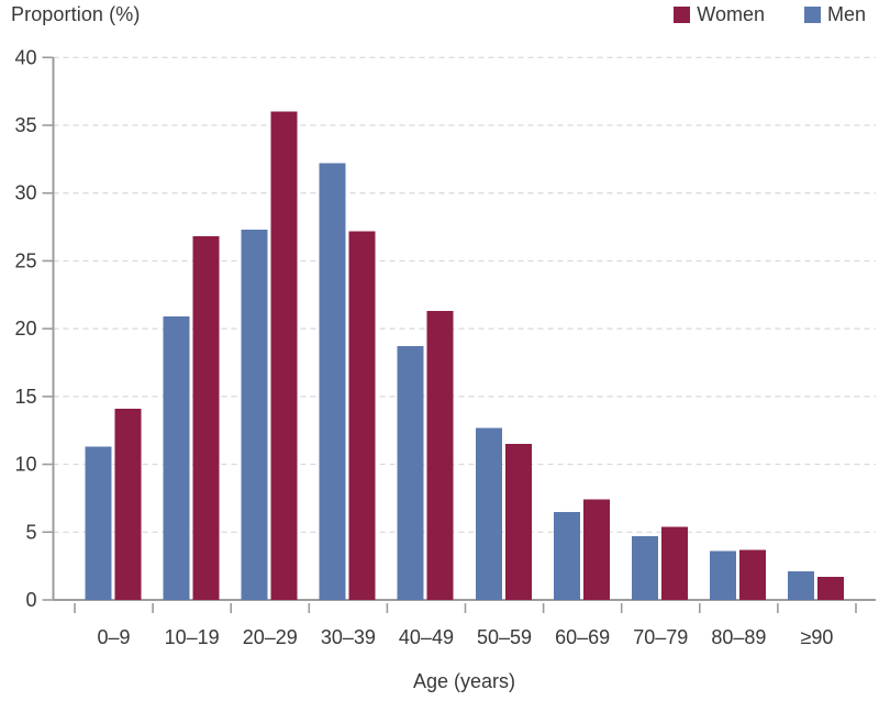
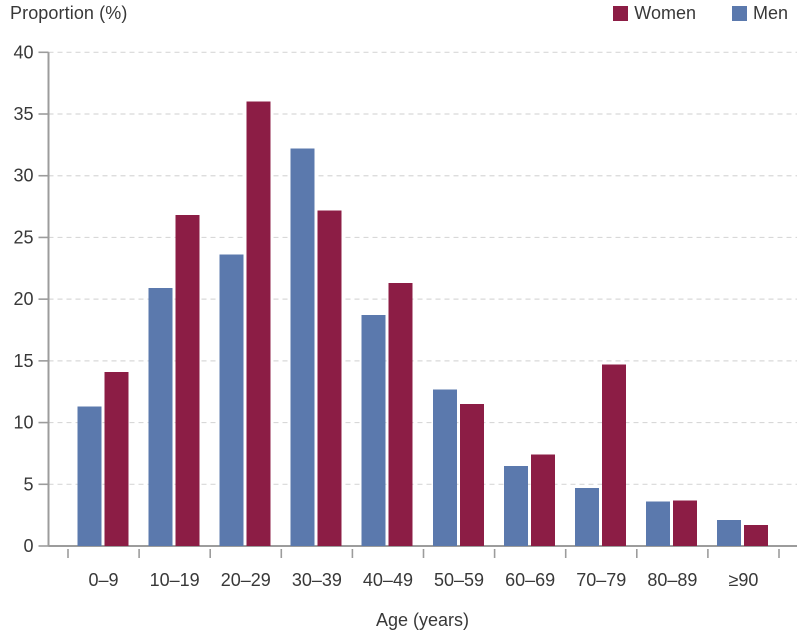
Men/20–29: 27.3 -> 23.6
Women/70–79: 5.4 -> 14.7
